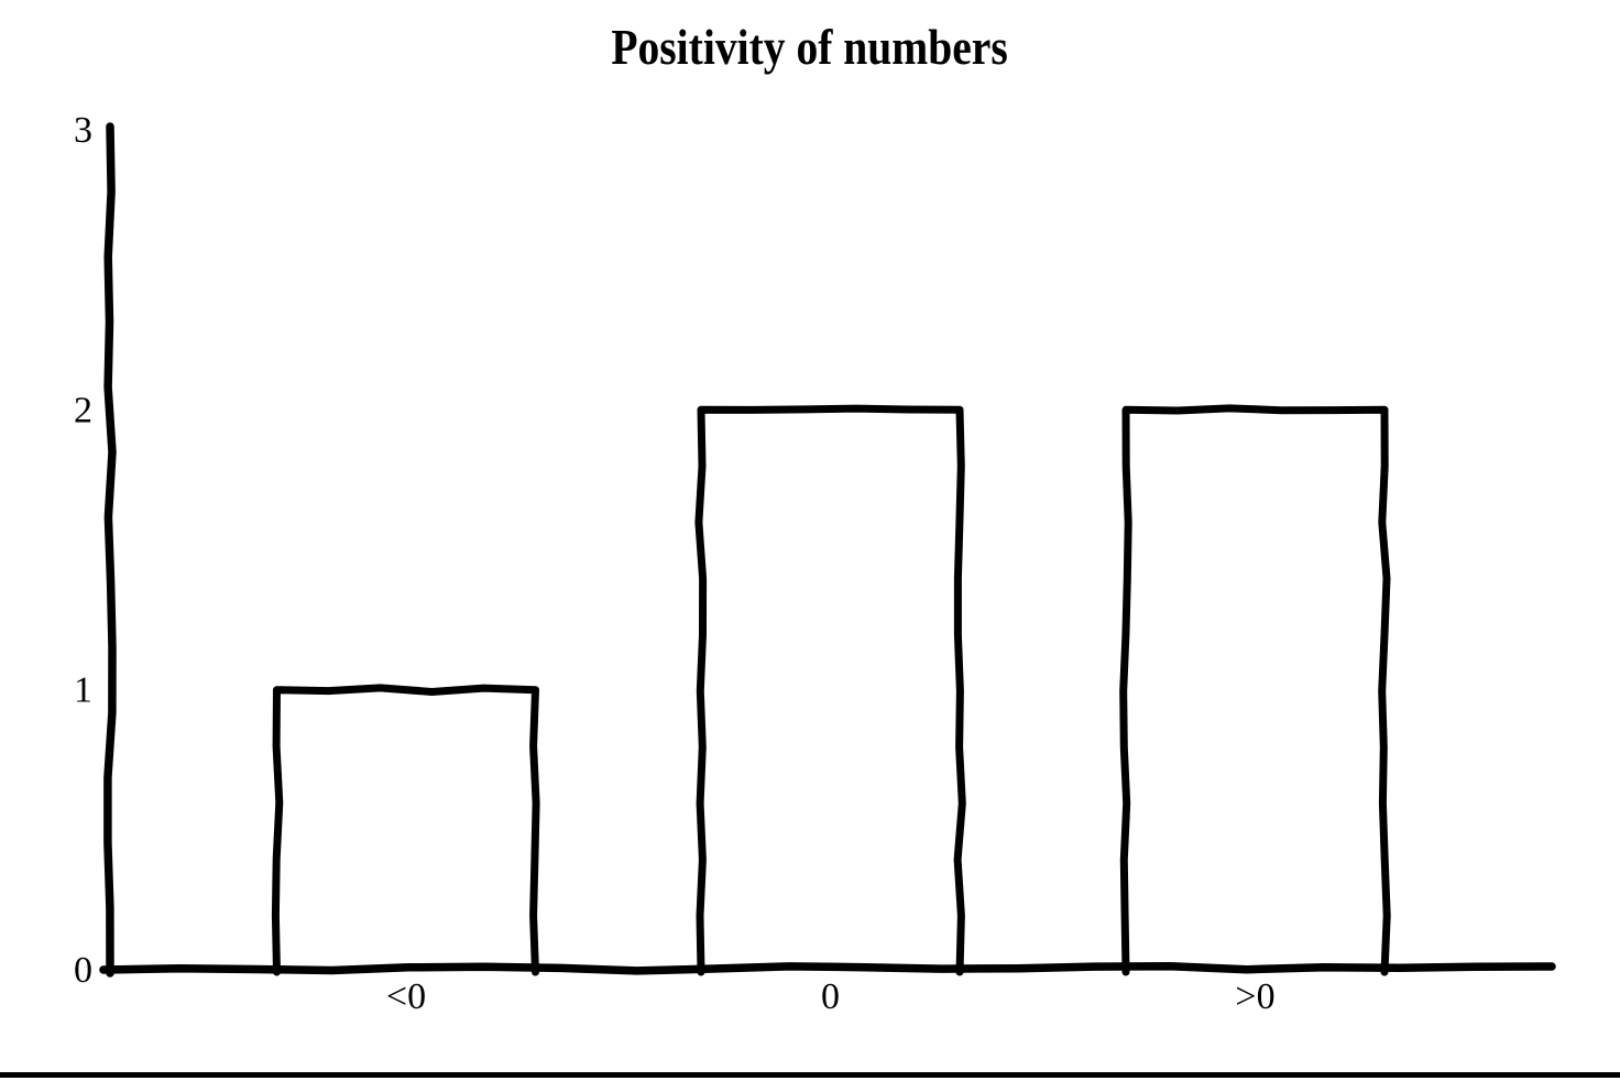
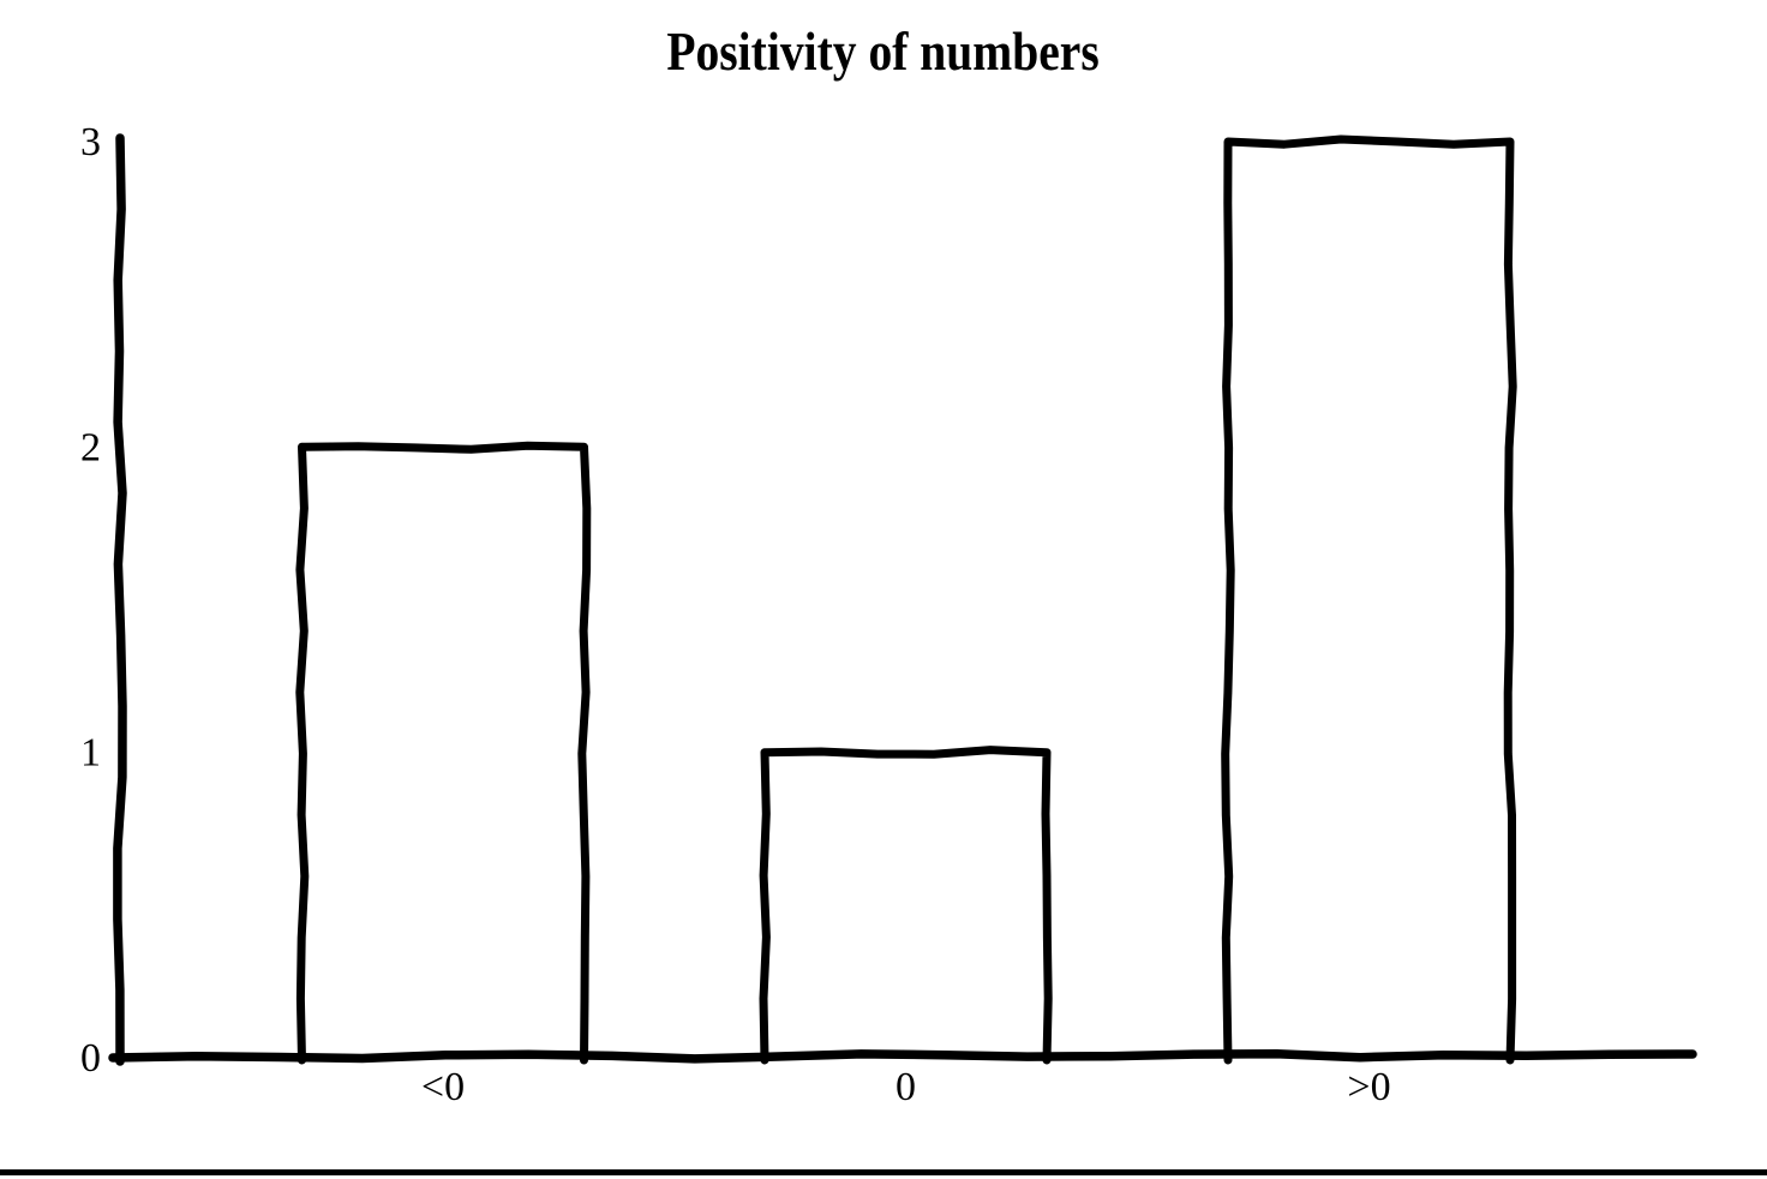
<0: 1 -> 2
0: 2 -> 1
>0: 2 -> 3
